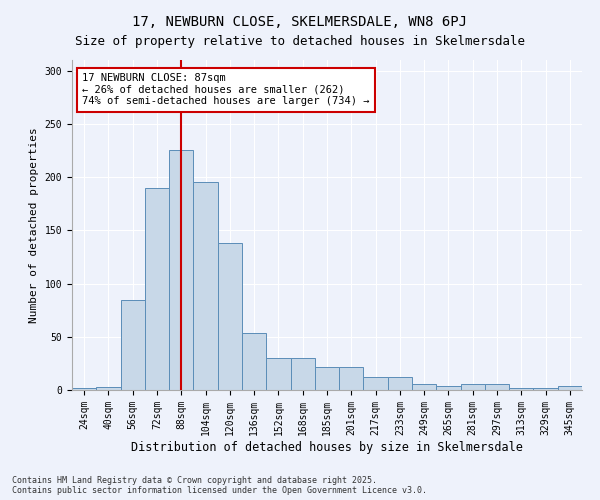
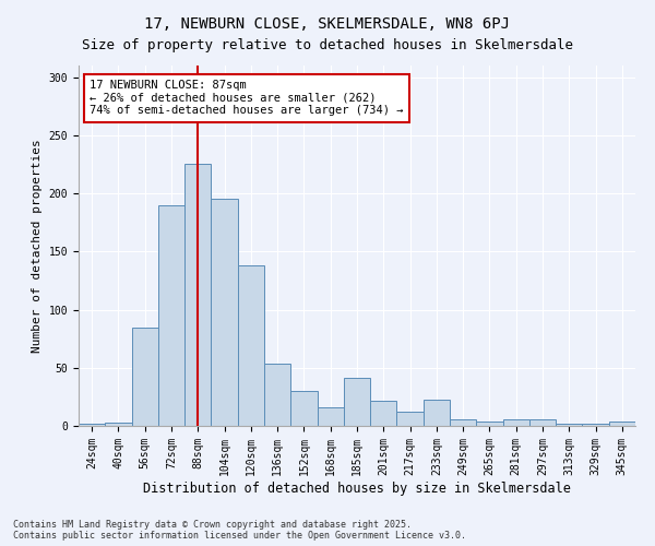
168sqm: 30 -> 16
185sqm: 22 -> 41
233sqm: 12 -> 23
